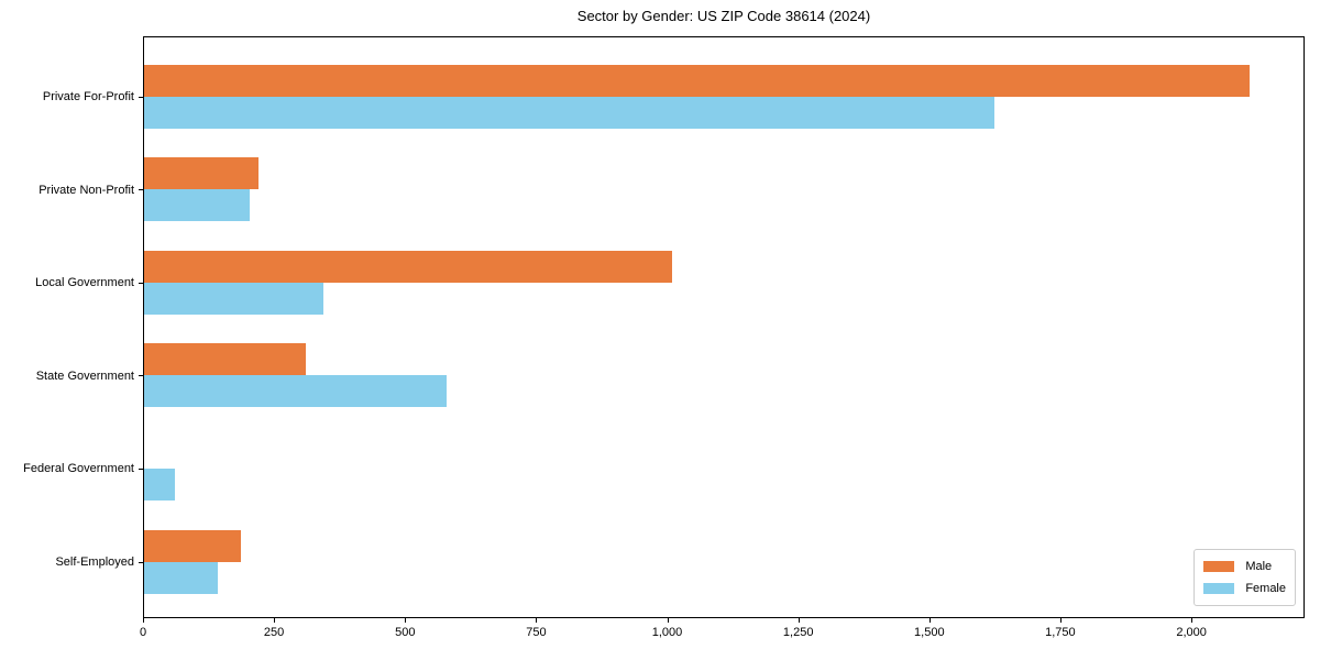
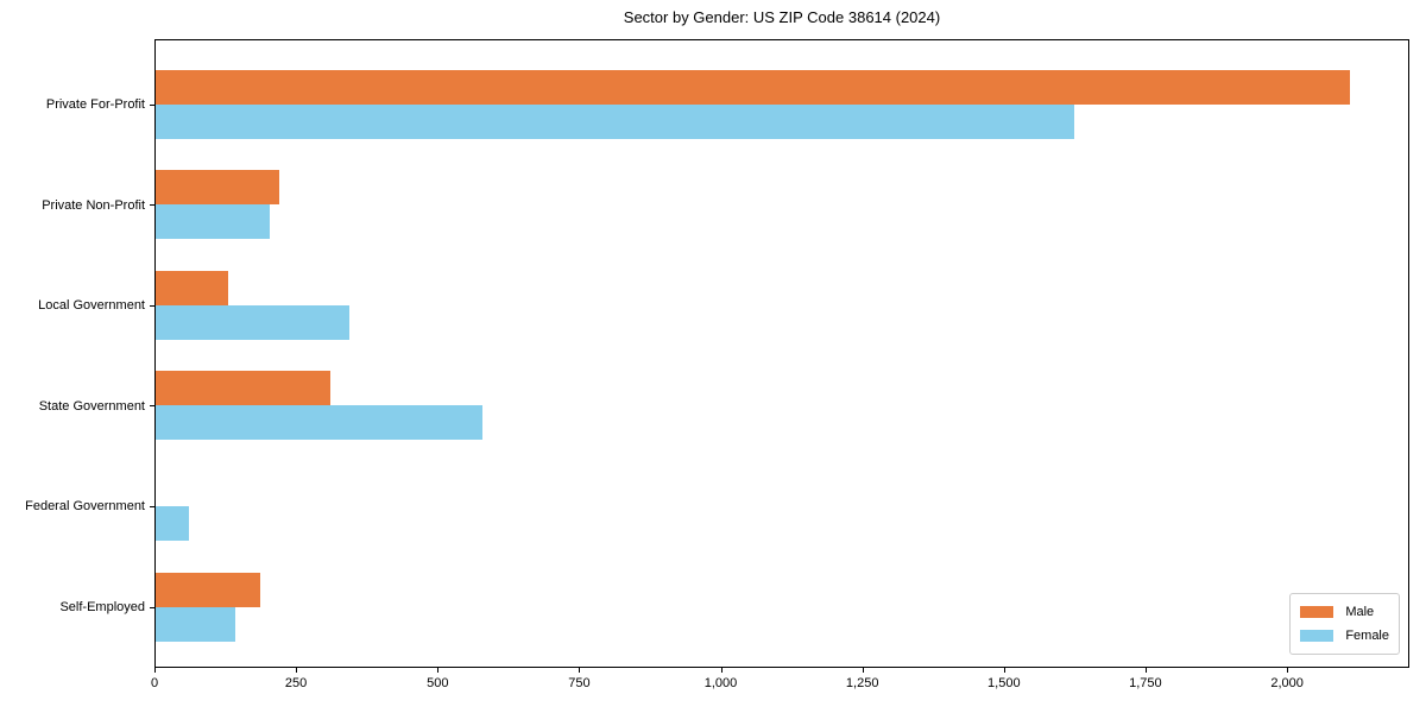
Male/Local Government: 1010 -> 130
